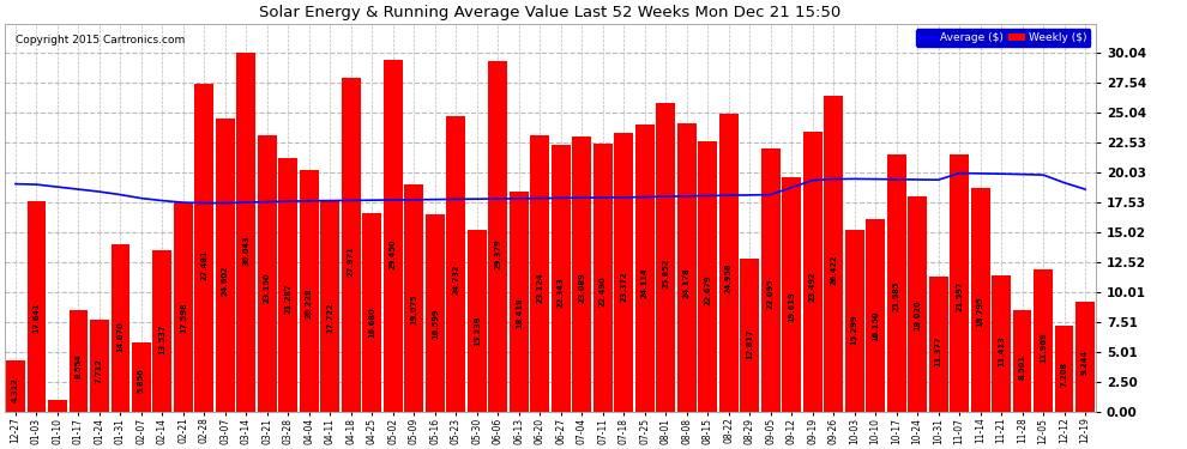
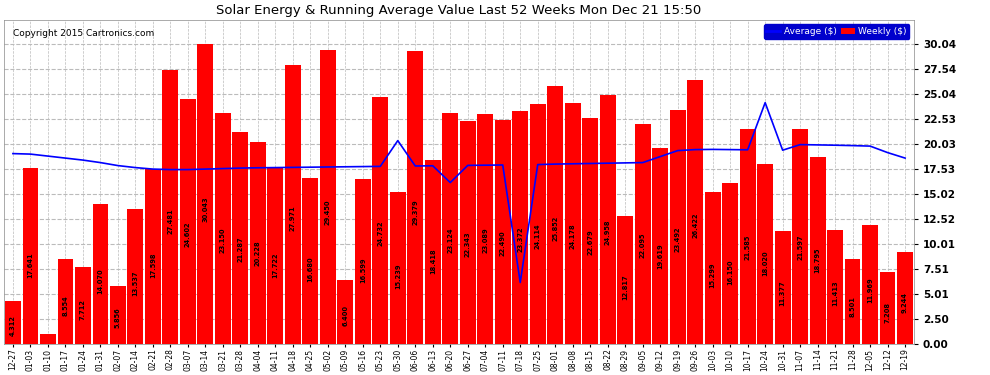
Weekly ($)/05-09: 19.1 -> 6.4
Average ($)/05-30: 17.8 -> 20.4
Average ($)/06-20: 17.9 -> 16.2
Average ($)/07-18: 18.0 -> 6.2
Average ($)/10-24: 19.5 -> 24.2
